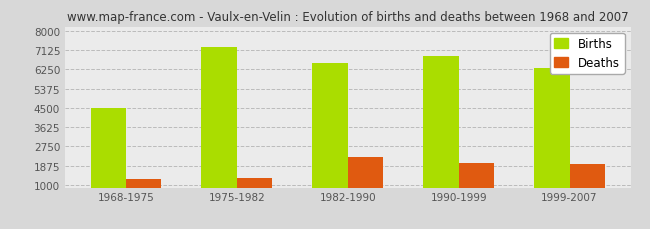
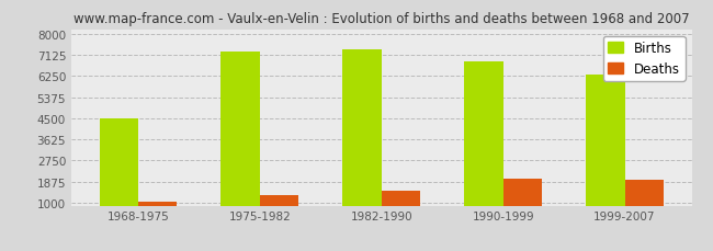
Deaths/1968-1975: 1250 -> 1020
Births/1982-1990: 6550 -> 7340
Deaths/1982-1990: 2250 -> 1490
